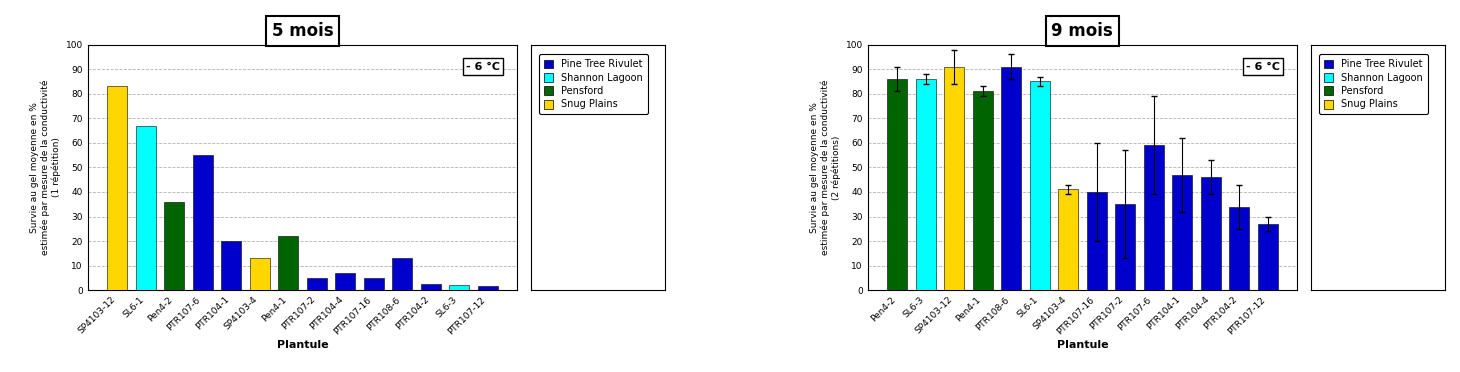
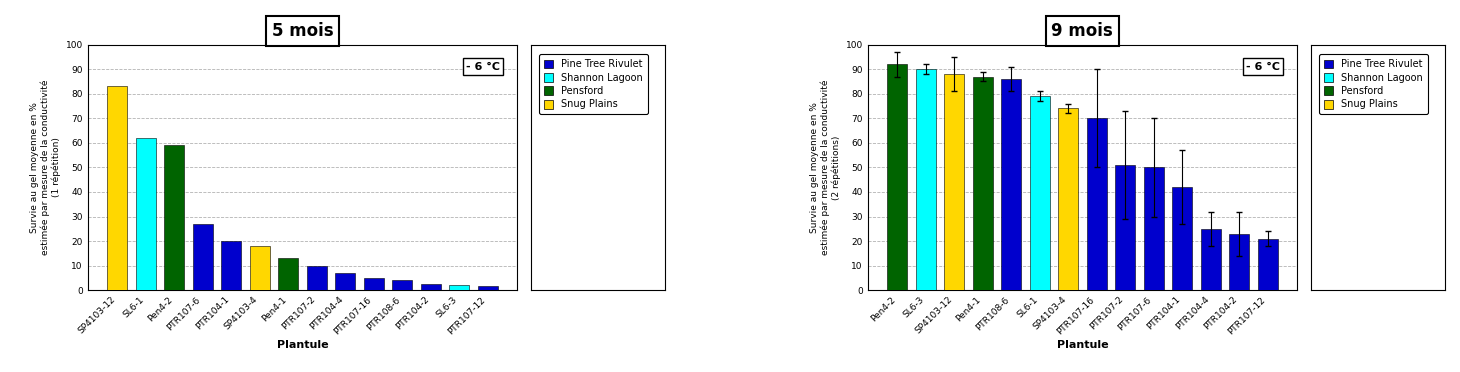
5 mois/SL6-1: 67.0 -> 62.0
5 mois/Pen4-2: 36.0 -> 59.0
5 mois/PTR107-6: 55.0 -> 27.0
5 mois/SP4103-4: 13.0 -> 18.0
5 mois/Pen4-1: 22.0 -> 13.0
5 mois/PTR107-2: 5.0 -> 10.0
5 mois/PTR108-6: 13.0 -> 4.0
9 mois/Pen4-2: 86 -> 92
9 mois/SL6-3: 86 -> 90
9 mois/SP4103-12: 91 -> 88
9 mois/Pen4-1: 81 -> 87
9 mois/PTR108-6: 91 -> 86
9 mois/SL6-1: 85 -> 79
9 mois/SP4103-4: 41 -> 74
9 mois/PTR107-16: 40 -> 70
9 mois/PTR107-2: 35 -> 51
9 mois/PTR107-6: 59 -> 50
9 mois/PTR104-1: 47 -> 42
9 mois/PTR104-4: 46 -> 25
9 mois/PTR104-2: 34 -> 23
9 mois/PTR107-12: 27 -> 21
